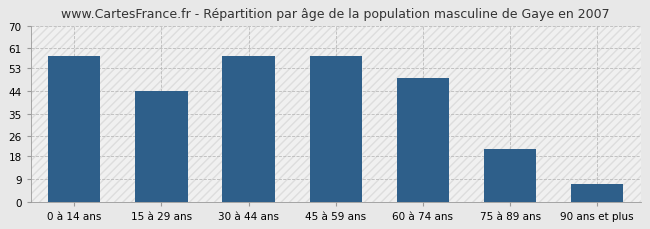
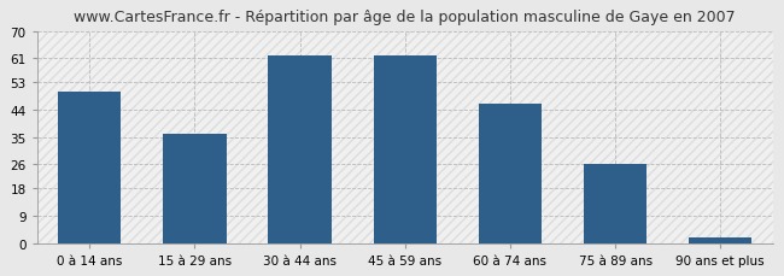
0 à 14 ans: 58 -> 50
15 à 29 ans: 44 -> 36
30 à 44 ans: 58 -> 62
45 à 59 ans: 58 -> 62
60 à 74 ans: 49 -> 46
75 à 89 ans: 21 -> 26
90 ans et plus: 7 -> 2
